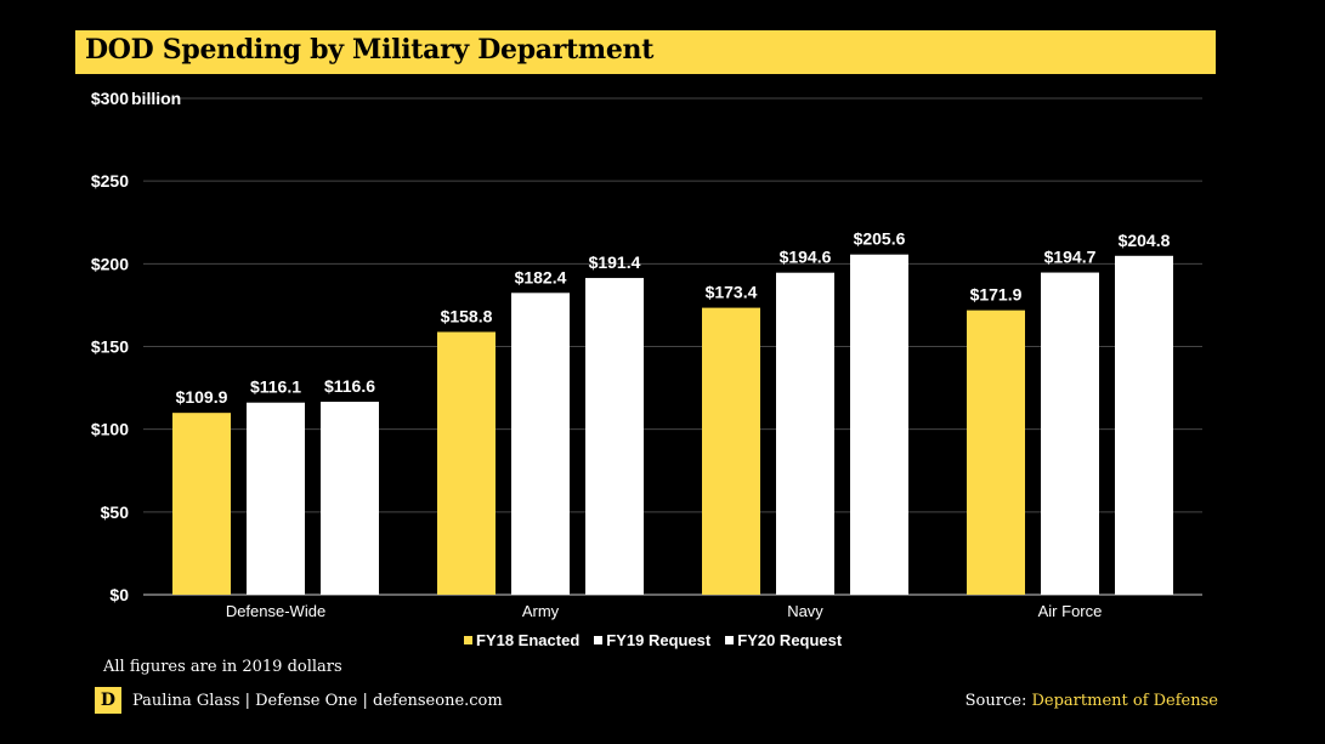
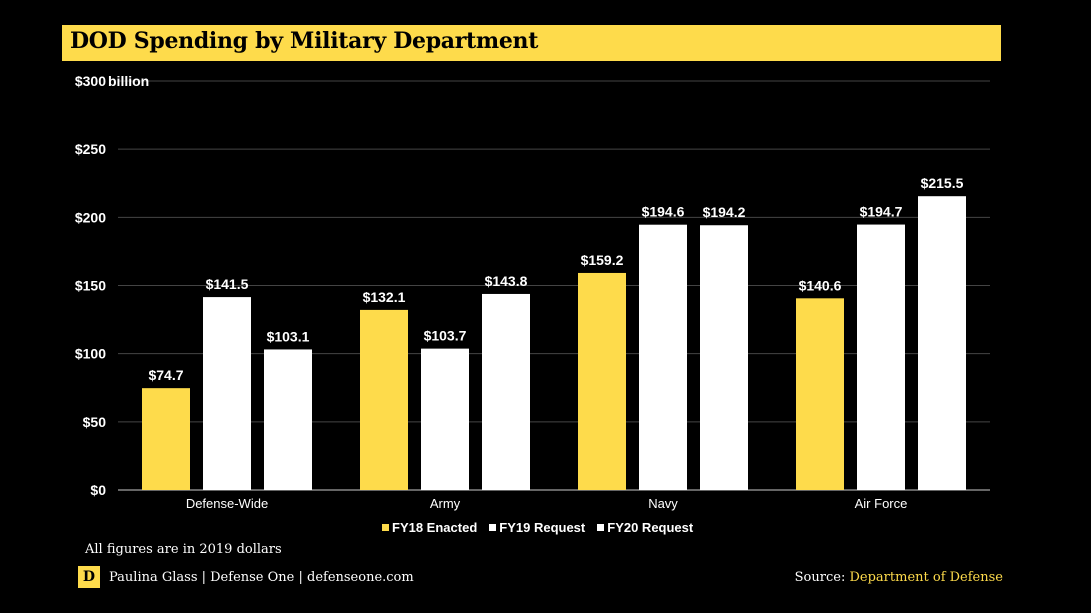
FY18 Enacted/Defense-Wide: $109.9 -> $74.7
FY19 Request/Defense-Wide: $116.1 -> $141.5
FY20 Request/Defense-Wide: $116.6 -> $103.1
FY18 Enacted/Army: $158.8 -> $132.1
FY19 Request/Army: $182.4 -> $103.7
FY20 Request/Army: $191.4 -> $143.8
FY18 Enacted/Navy: $173.4 -> $159.2
FY20 Request/Navy: $205.6 -> $194.2
FY18 Enacted/Air Force: $171.9 -> $140.6
FY20 Request/Air Force: $204.8 -> $215.5
